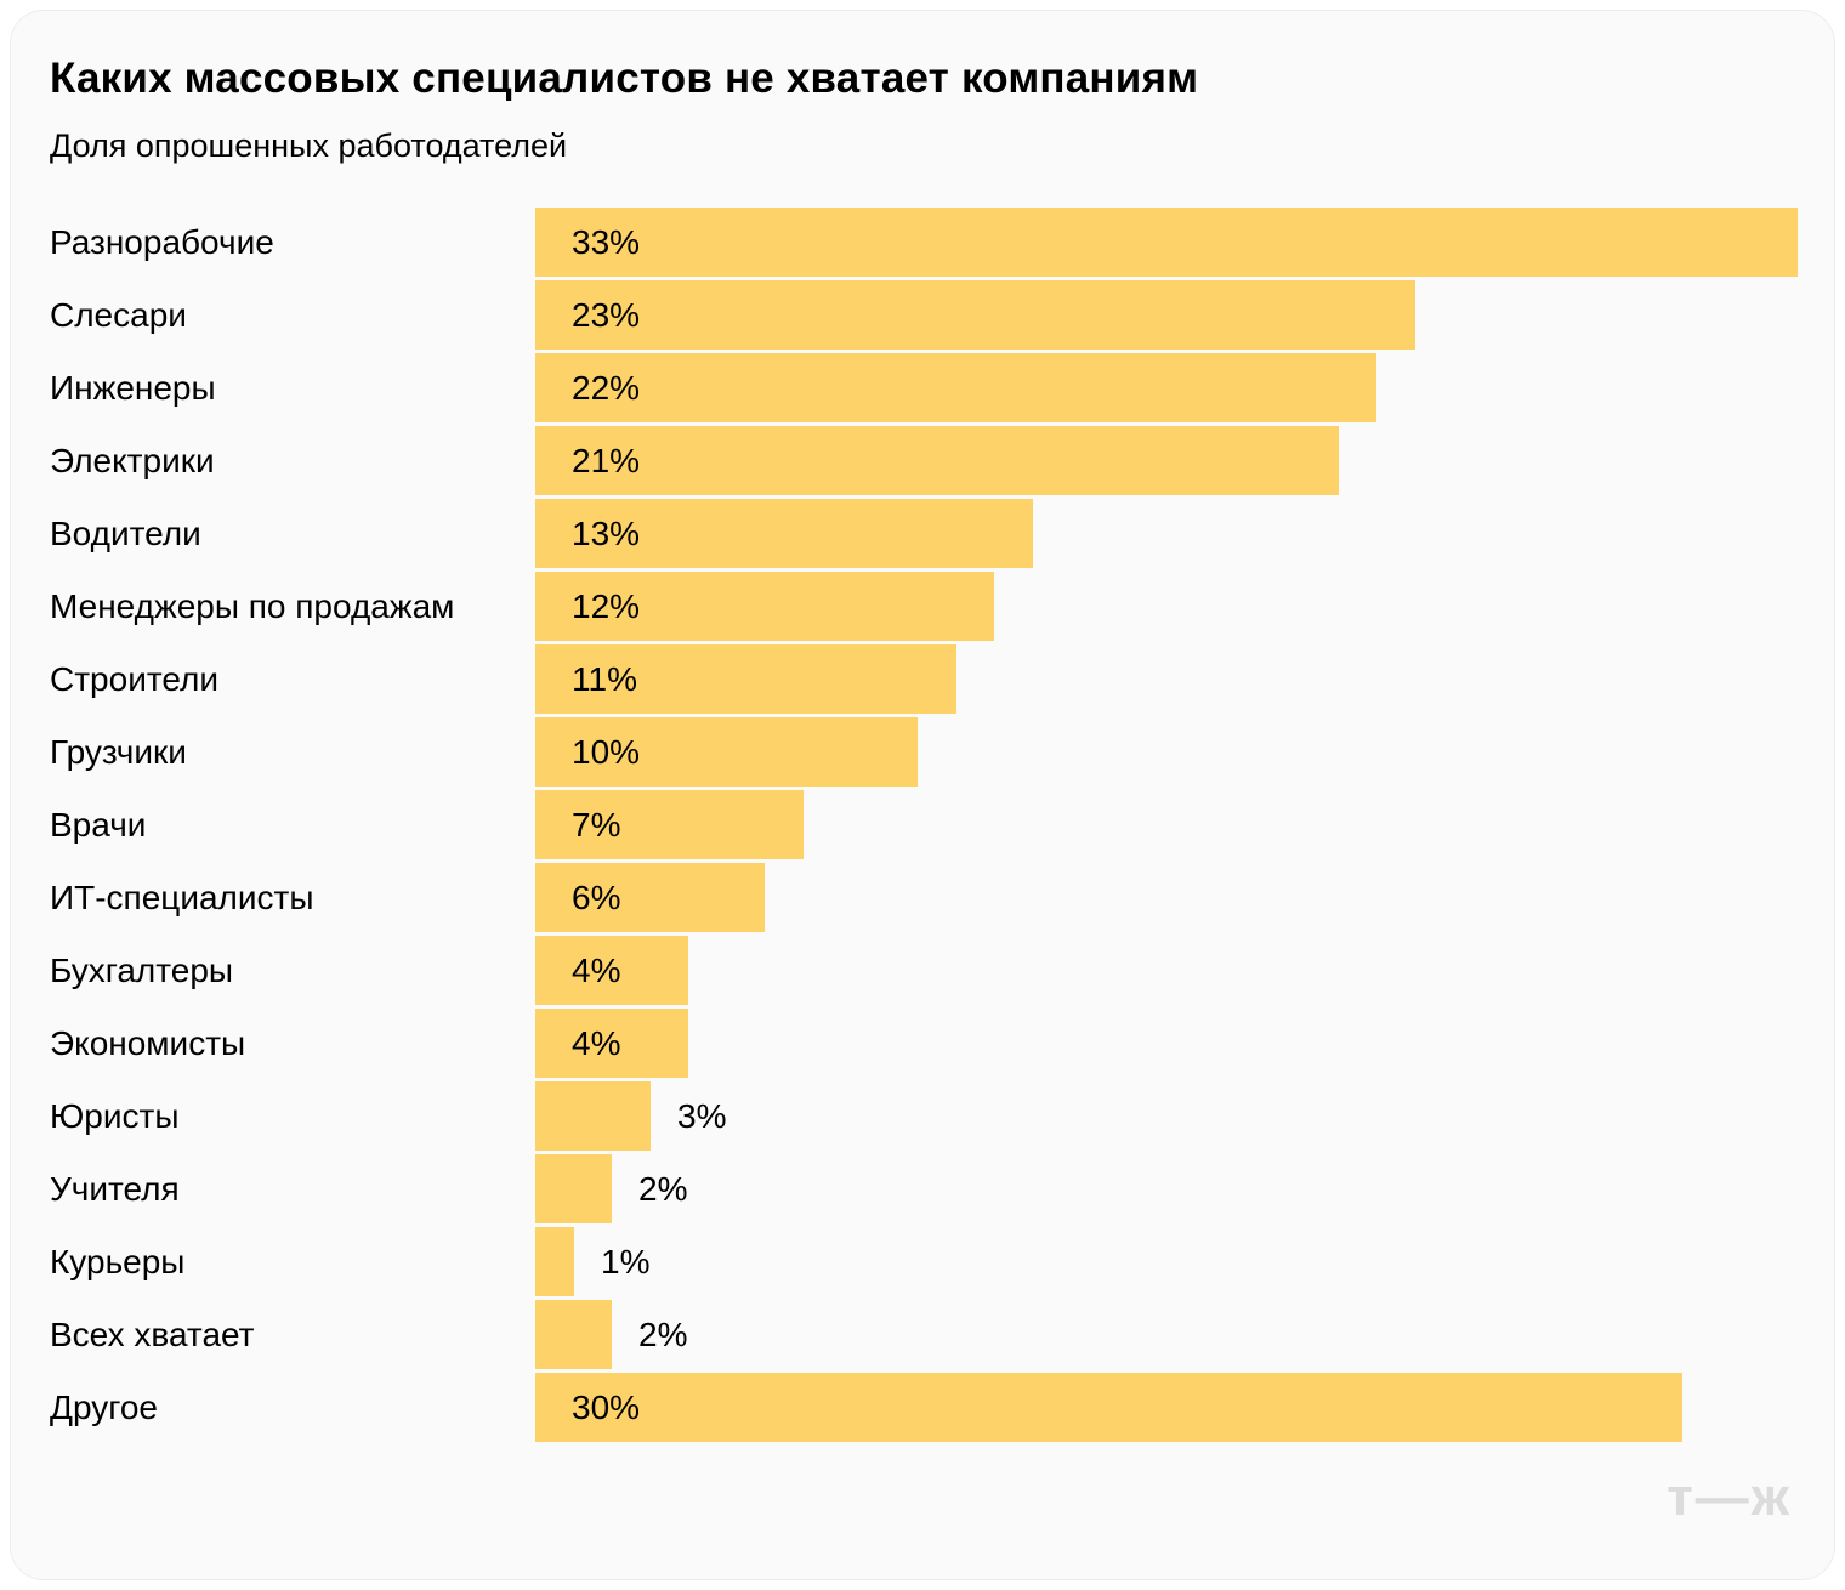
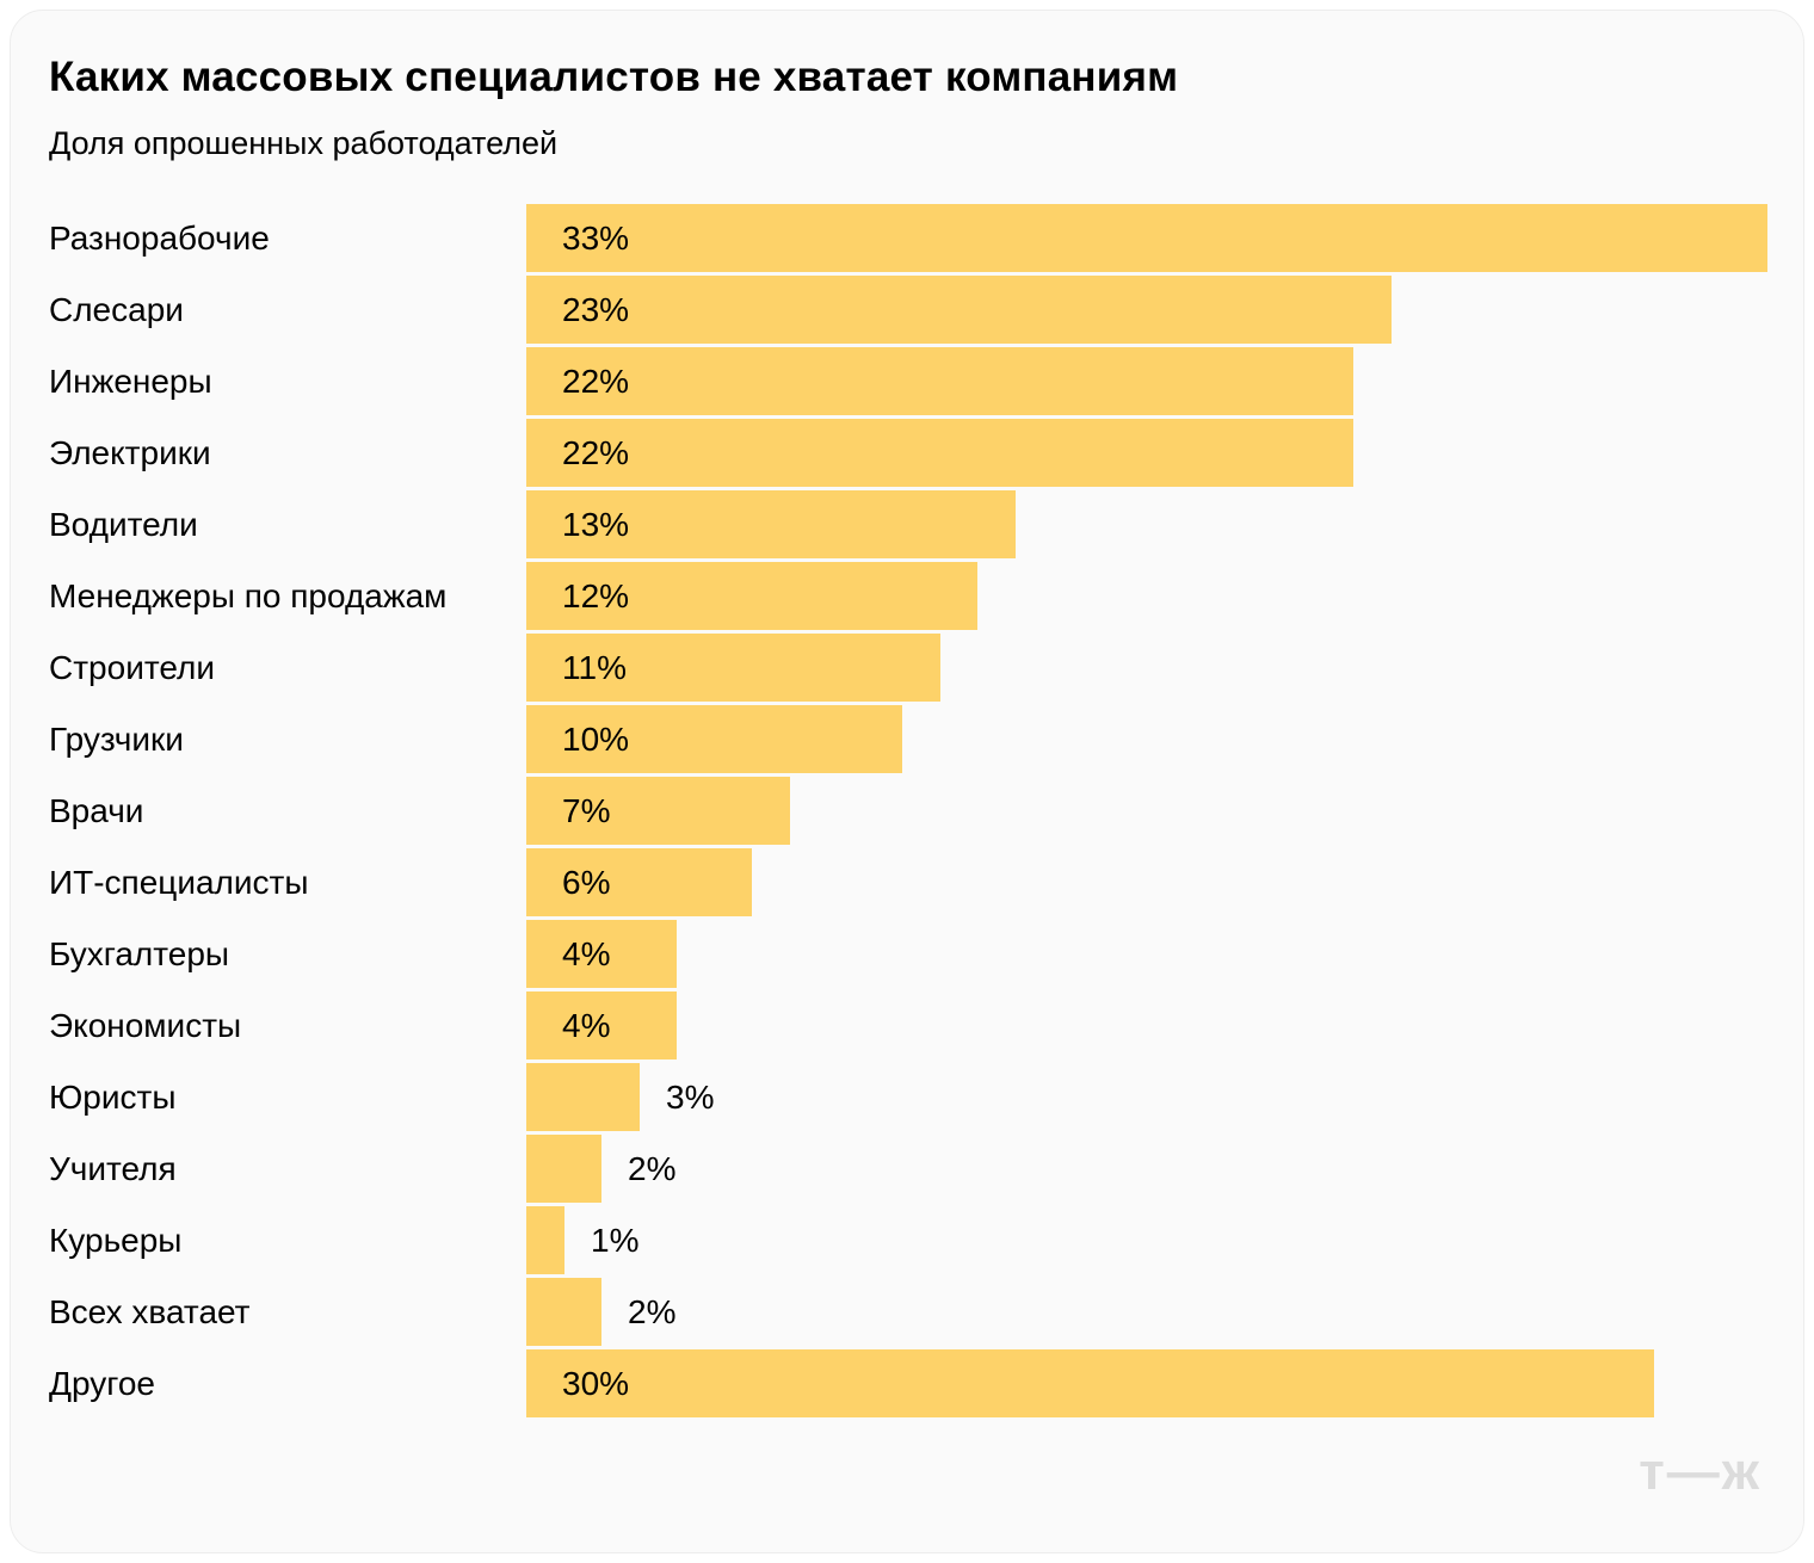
Электрики: 21% -> 22%
